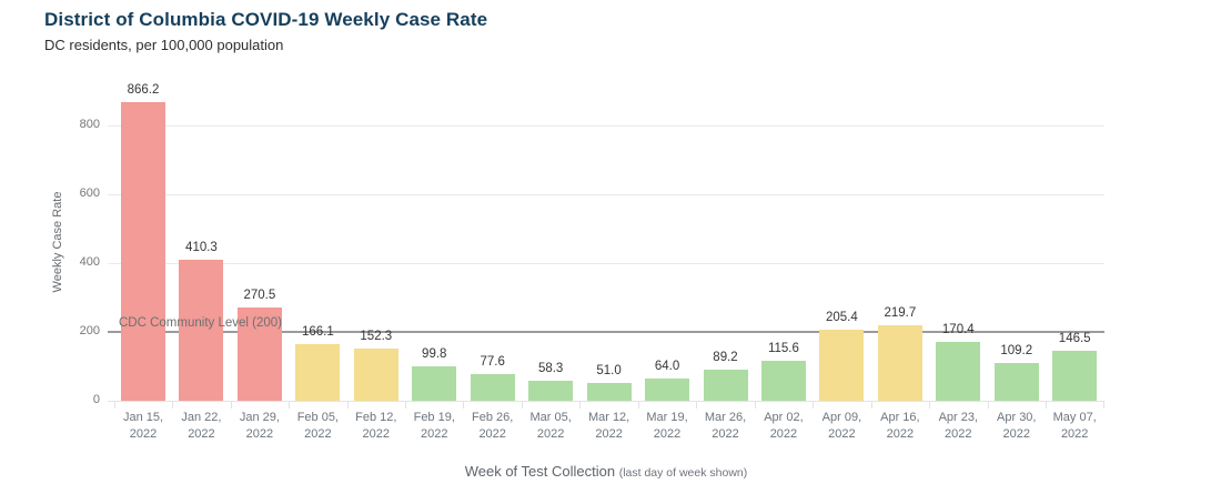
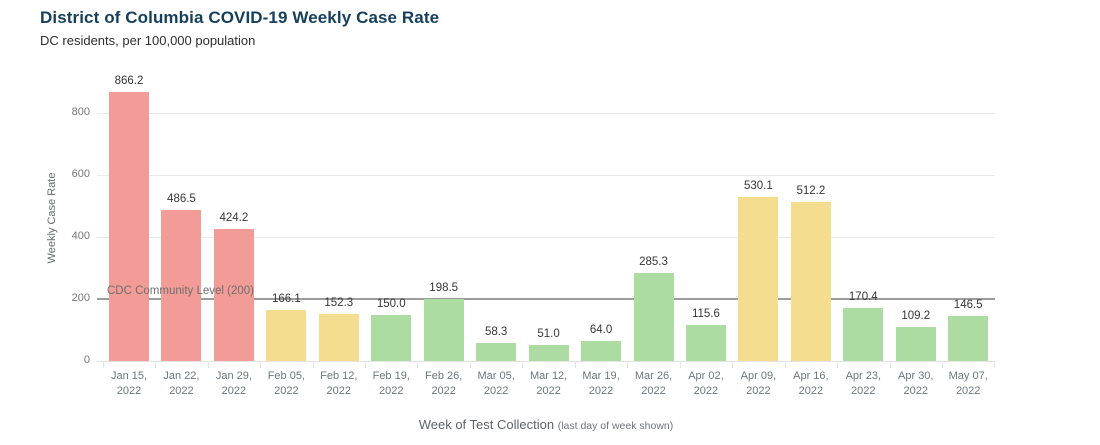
Jan 22, 2022: 410.3 -> 486.5
Jan 29, 2022: 270.5 -> 424.2
Feb 19, 2022: 99.8 -> 150.0
Feb 26, 2022: 77.6 -> 198.5
Mar 26, 2022: 89.2 -> 285.3
Apr 09, 2022: 205.4 -> 530.1
Apr 16, 2022: 219.7 -> 512.2
